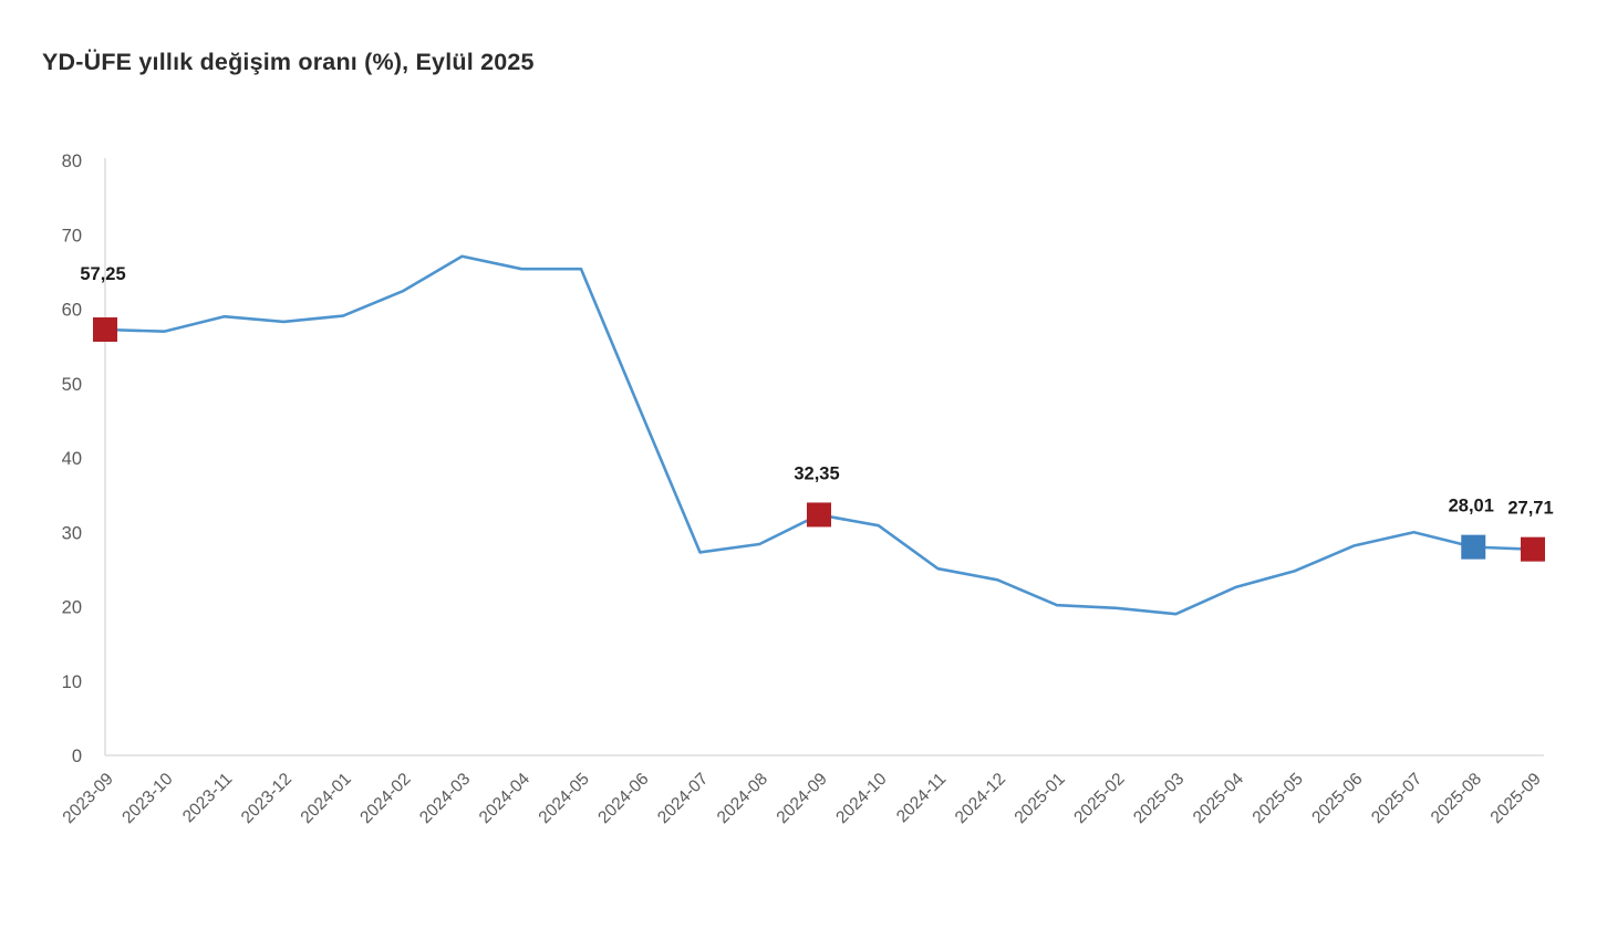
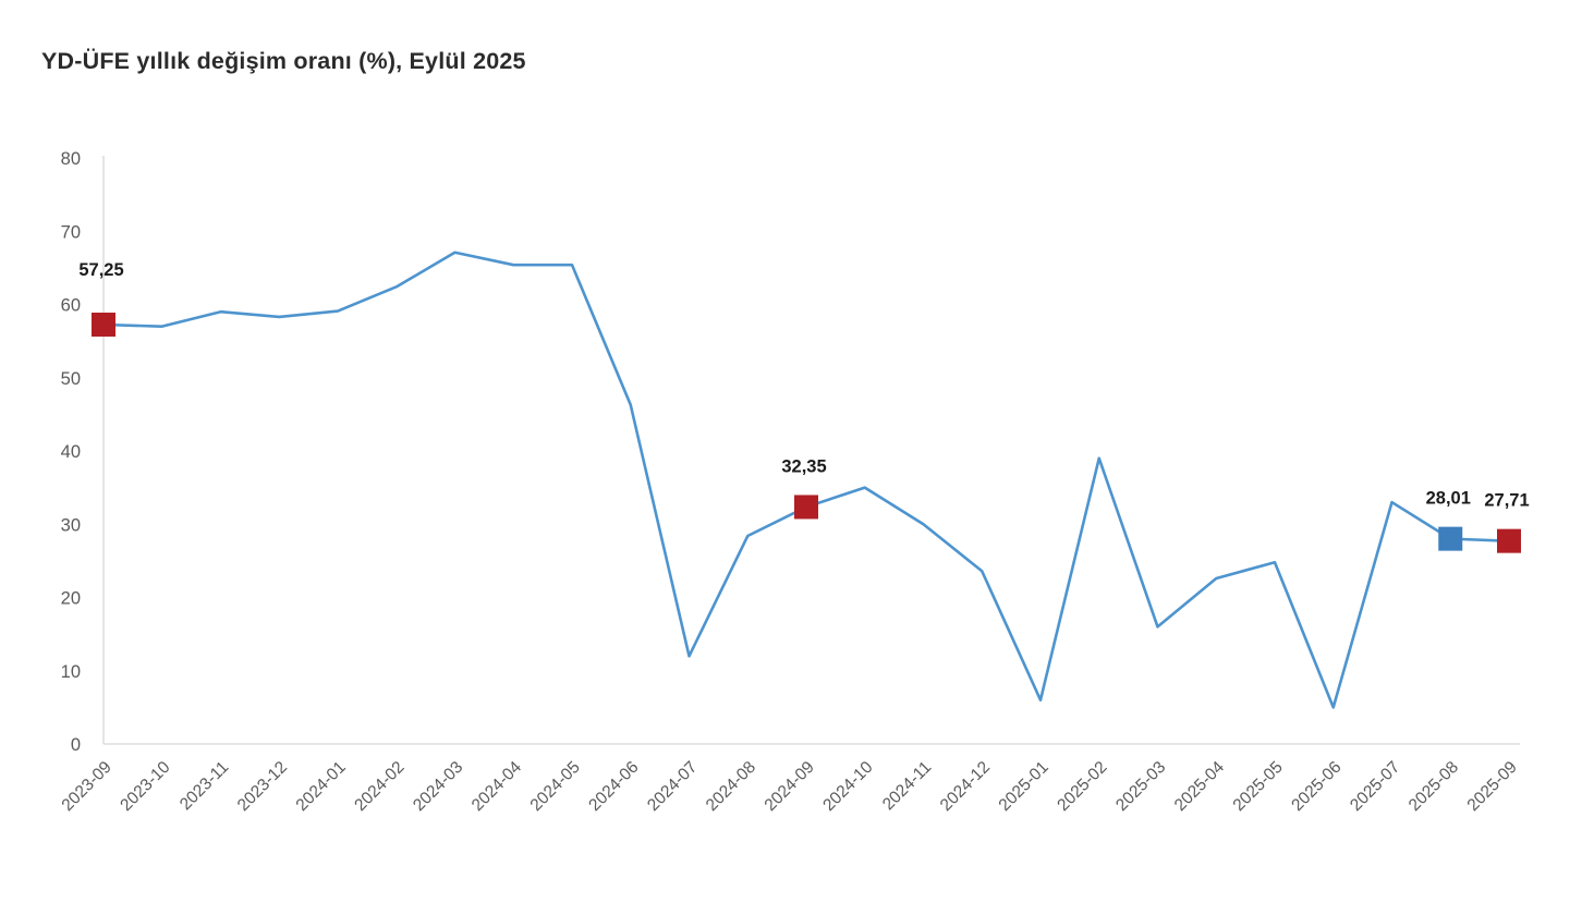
2024-07: 27 -> 12
2024-10: 31 -> 35
2024-11: 25 -> 30
2025-01: 20 -> 6
2025-02: 20 -> 39
2025-03: 19 -> 16
2025-06: 28 -> 5
2025-07: 30 -> 33
